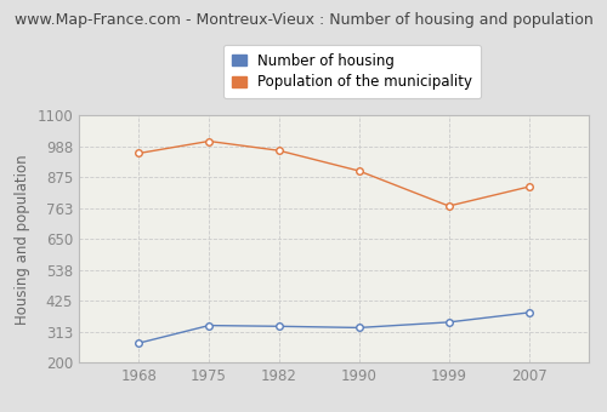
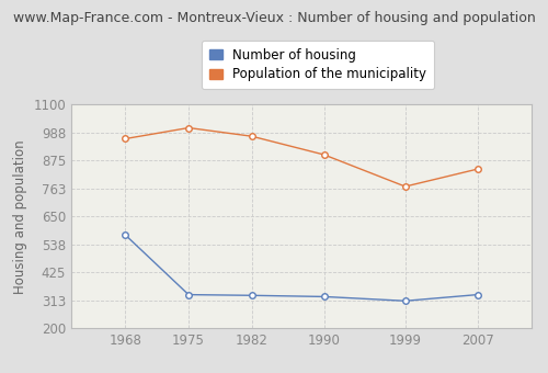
Number of housing/1968: 271 -> 575
Number of housing/1999: 347 -> 310
Number of housing/2007: 382 -> 335
